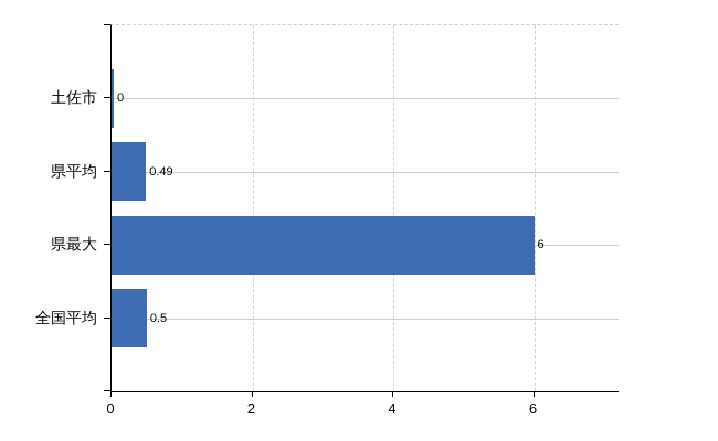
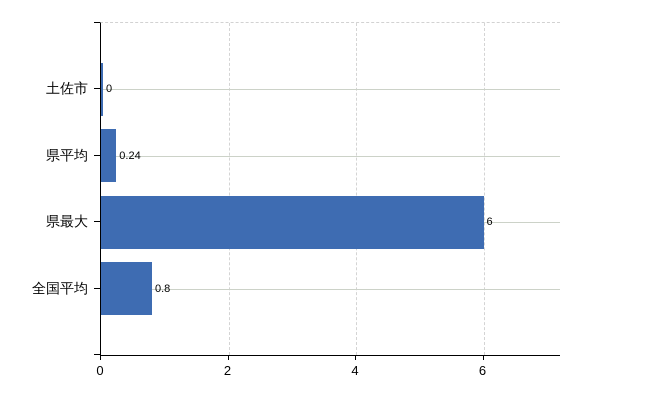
県平均: 0.49 -> 0.24
全国平均: 0.5 -> 0.8
